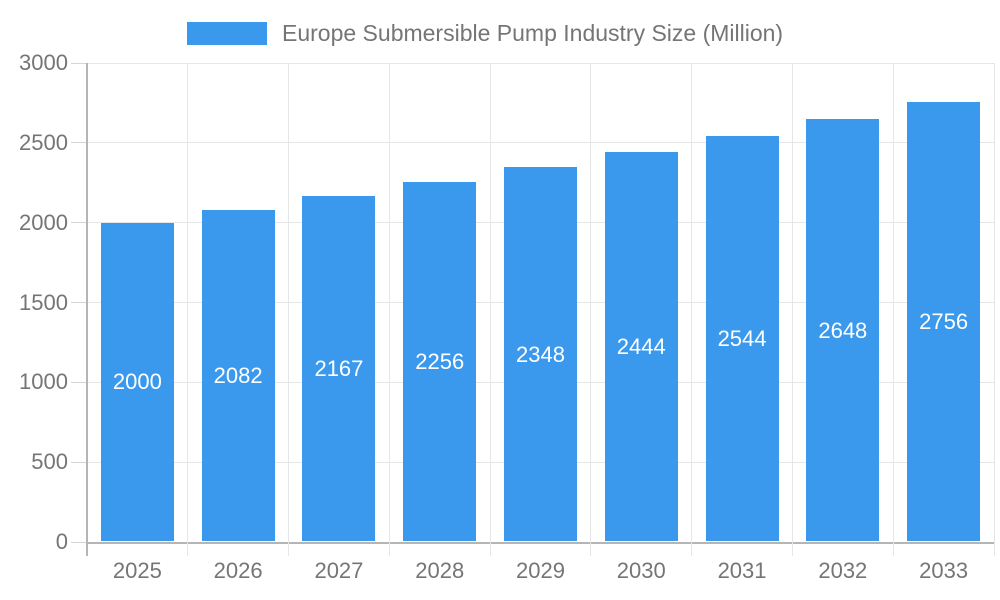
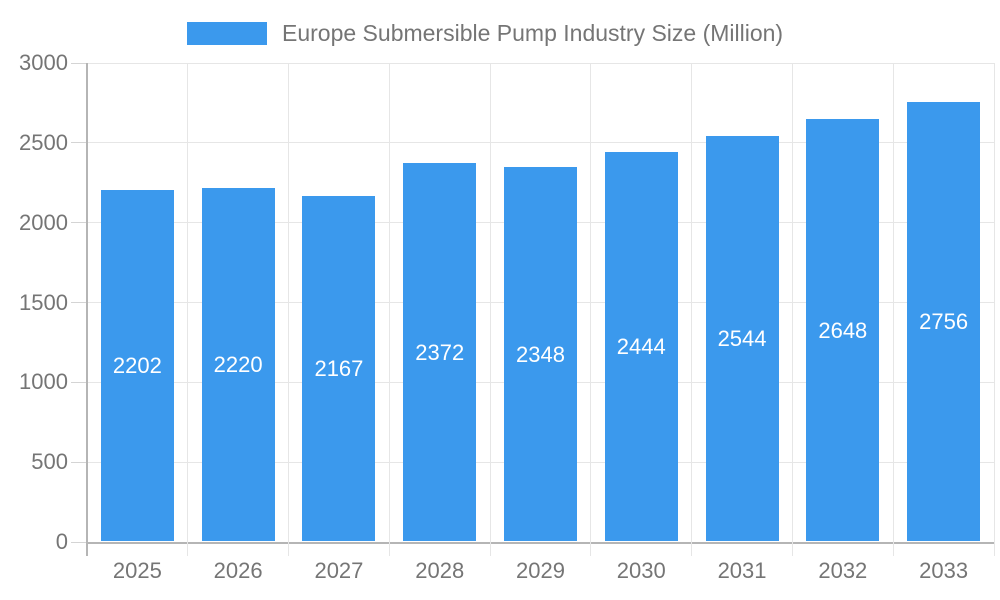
2025: 2000 -> 2202
2026: 2082 -> 2220
2028: 2256 -> 2372
